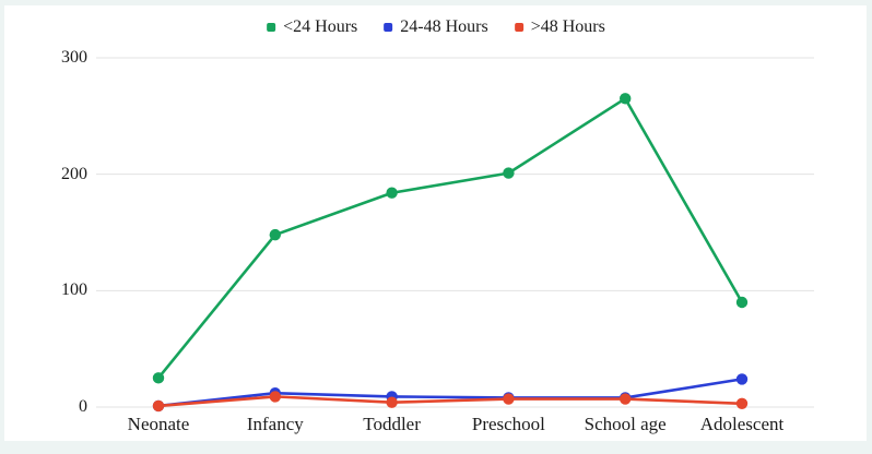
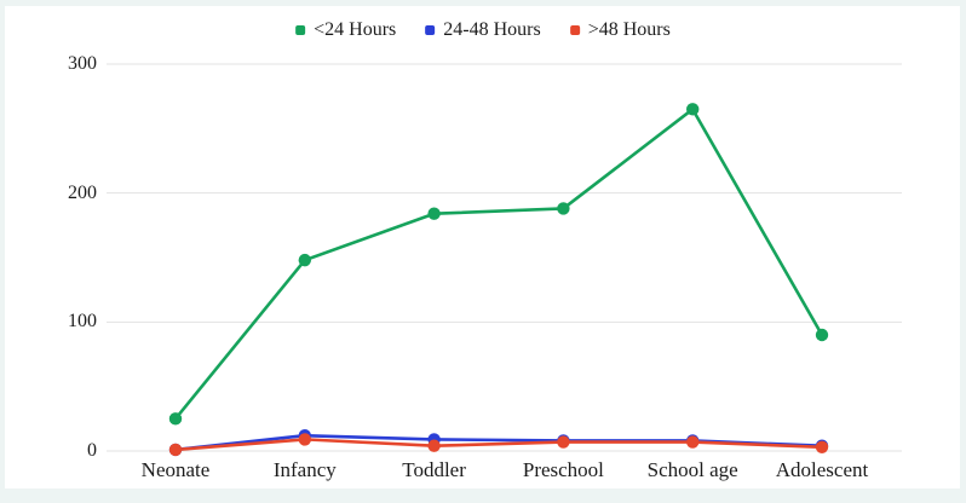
<24 Hours/Preschool: 201 -> 188
24-48 Hours/Adolescent: 24 -> 4
